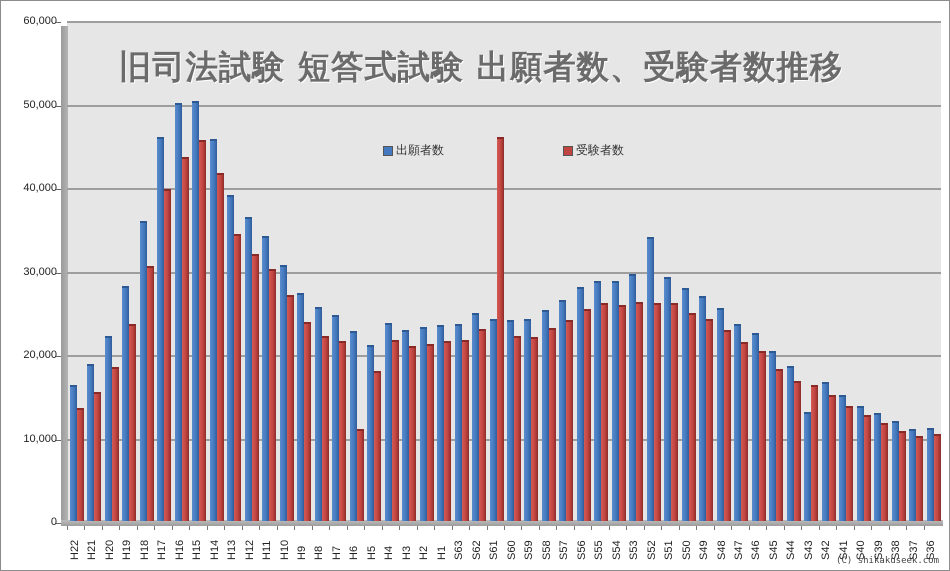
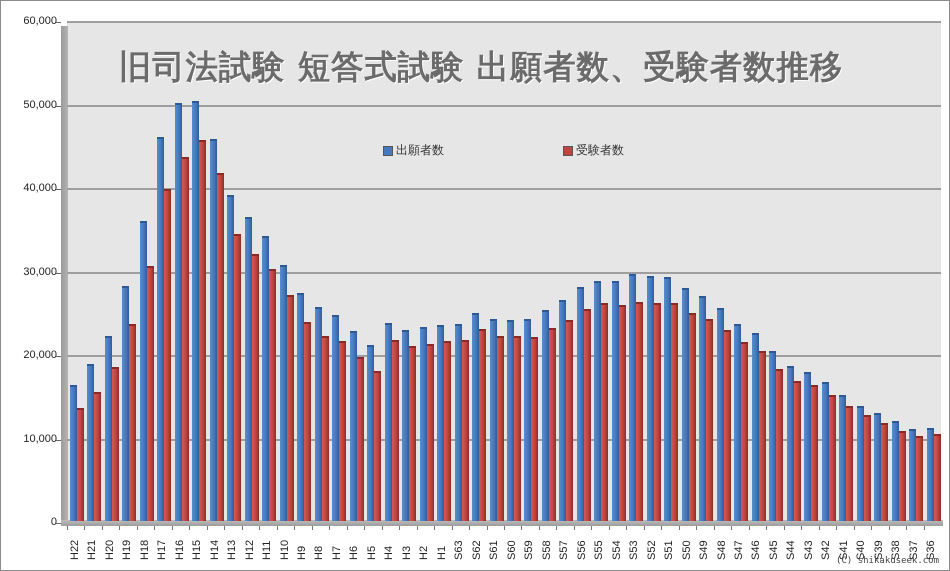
受験者数/H6: 11000 -> 20000
受験者数/S61: 46000 -> 22000
出願者数/S52: 34000 -> 29000
出願者数/S43: 13000 -> 18000
